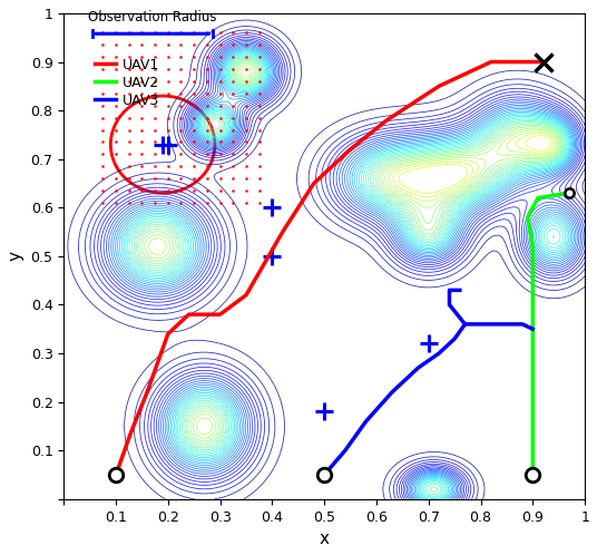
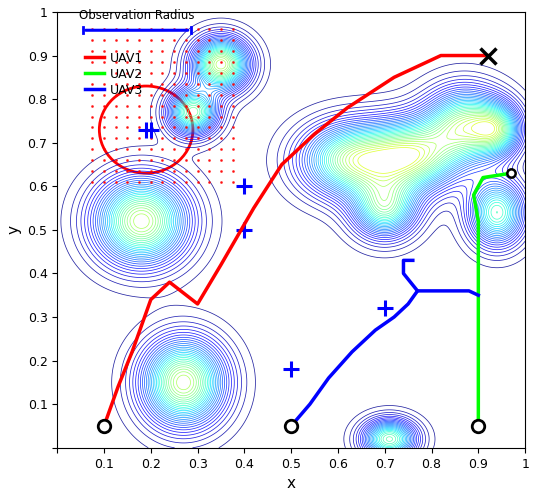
UAV1/0.3: 0.38 -> 0.33
